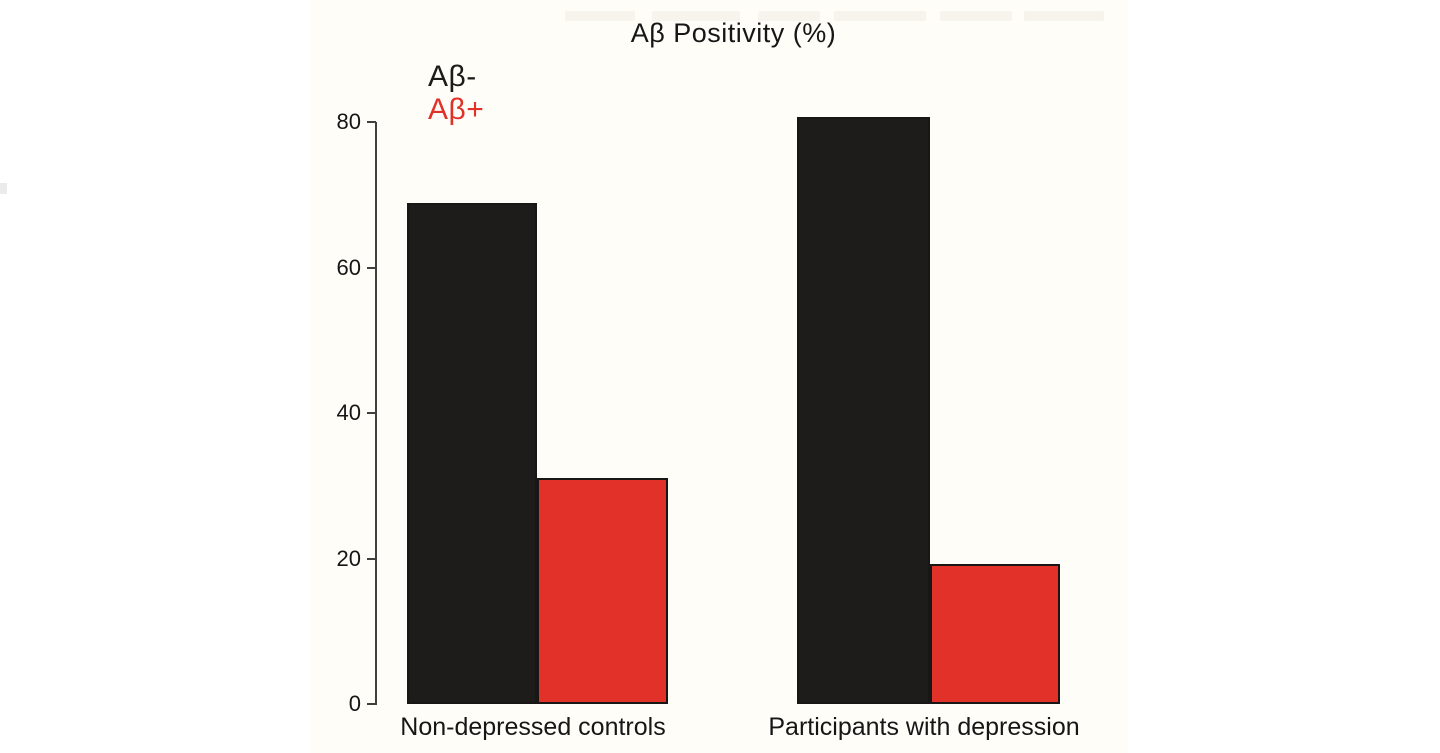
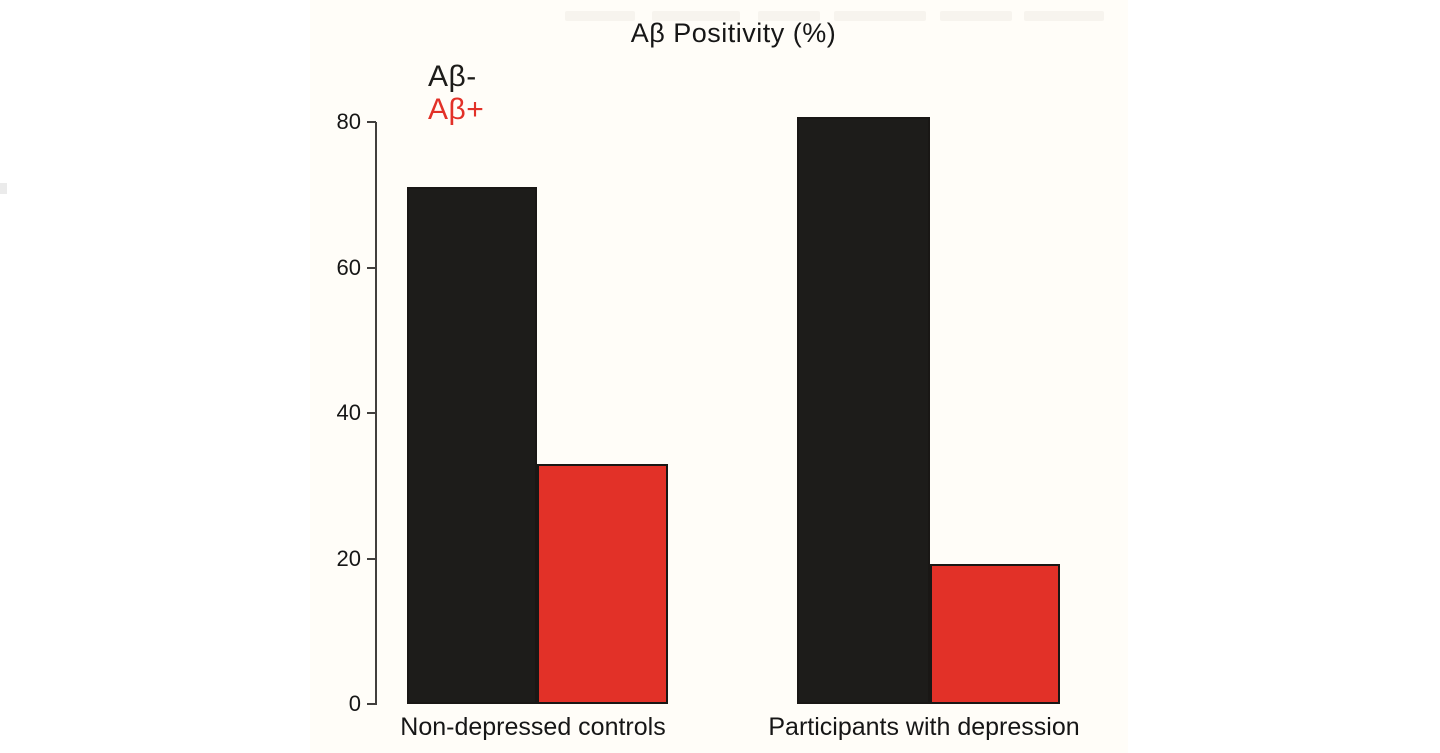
Aβ-/Non-depressed controls: 69 -> 71
Aβ+/Non-depressed controls: 31 -> 33
